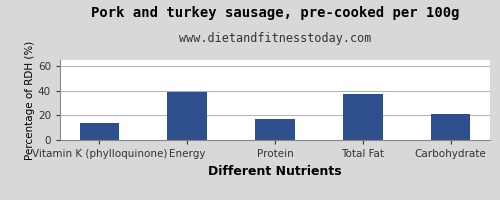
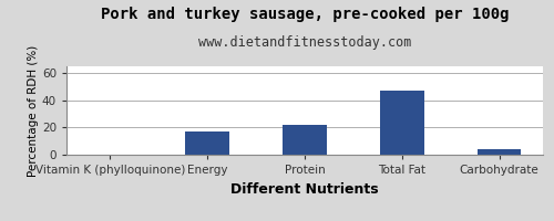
Vitamin K (phylloquinone): 14 -> 0
Energy: 39 -> 17
Protein: 17 -> 22
Total Fat: 37 -> 47
Carbohydrate: 21 -> 4
